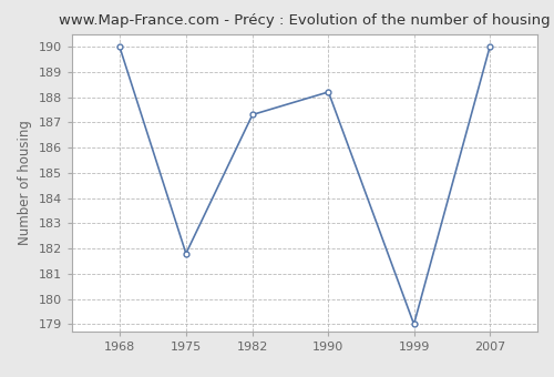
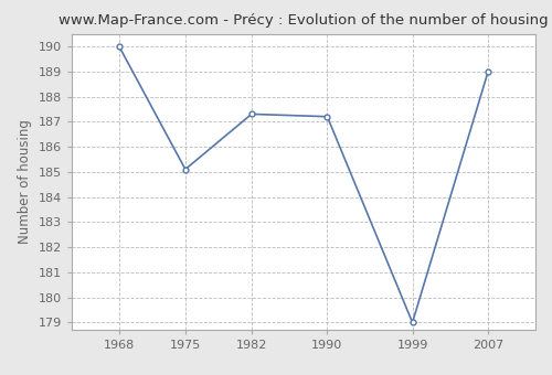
1975: 181.8 -> 185.1
1990: 188.2 -> 187.2
2007: 190.0 -> 189.0
